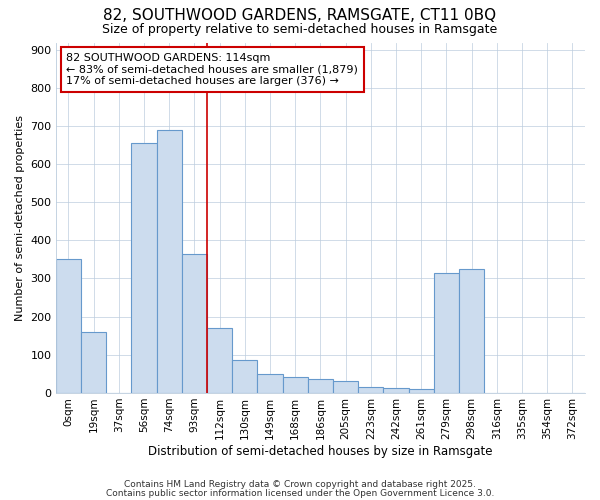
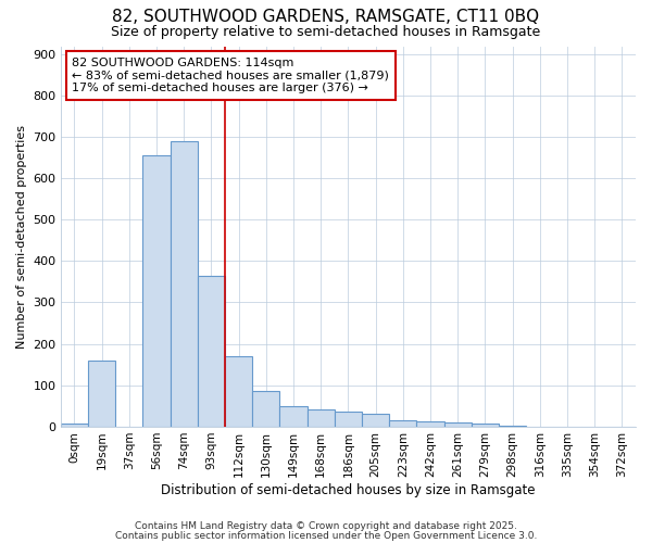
0sqm: 350 -> 8
279sqm: 315 -> 8
298sqm: 325 -> 2
